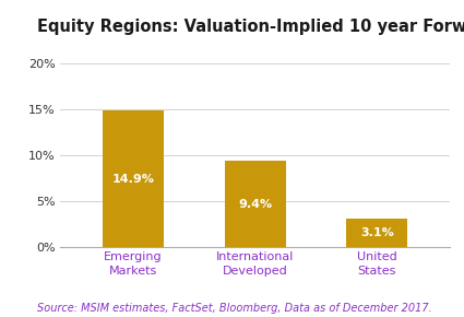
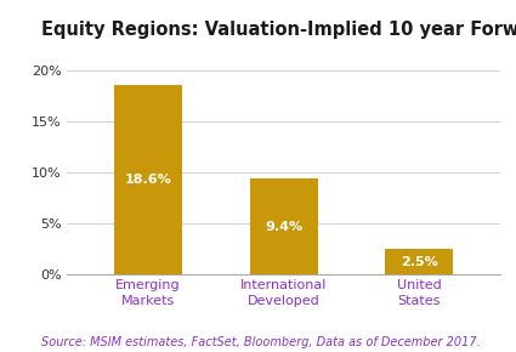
Emerging Markets: 14.9% -> 18.6%
United States: 3.1% -> 2.5%
